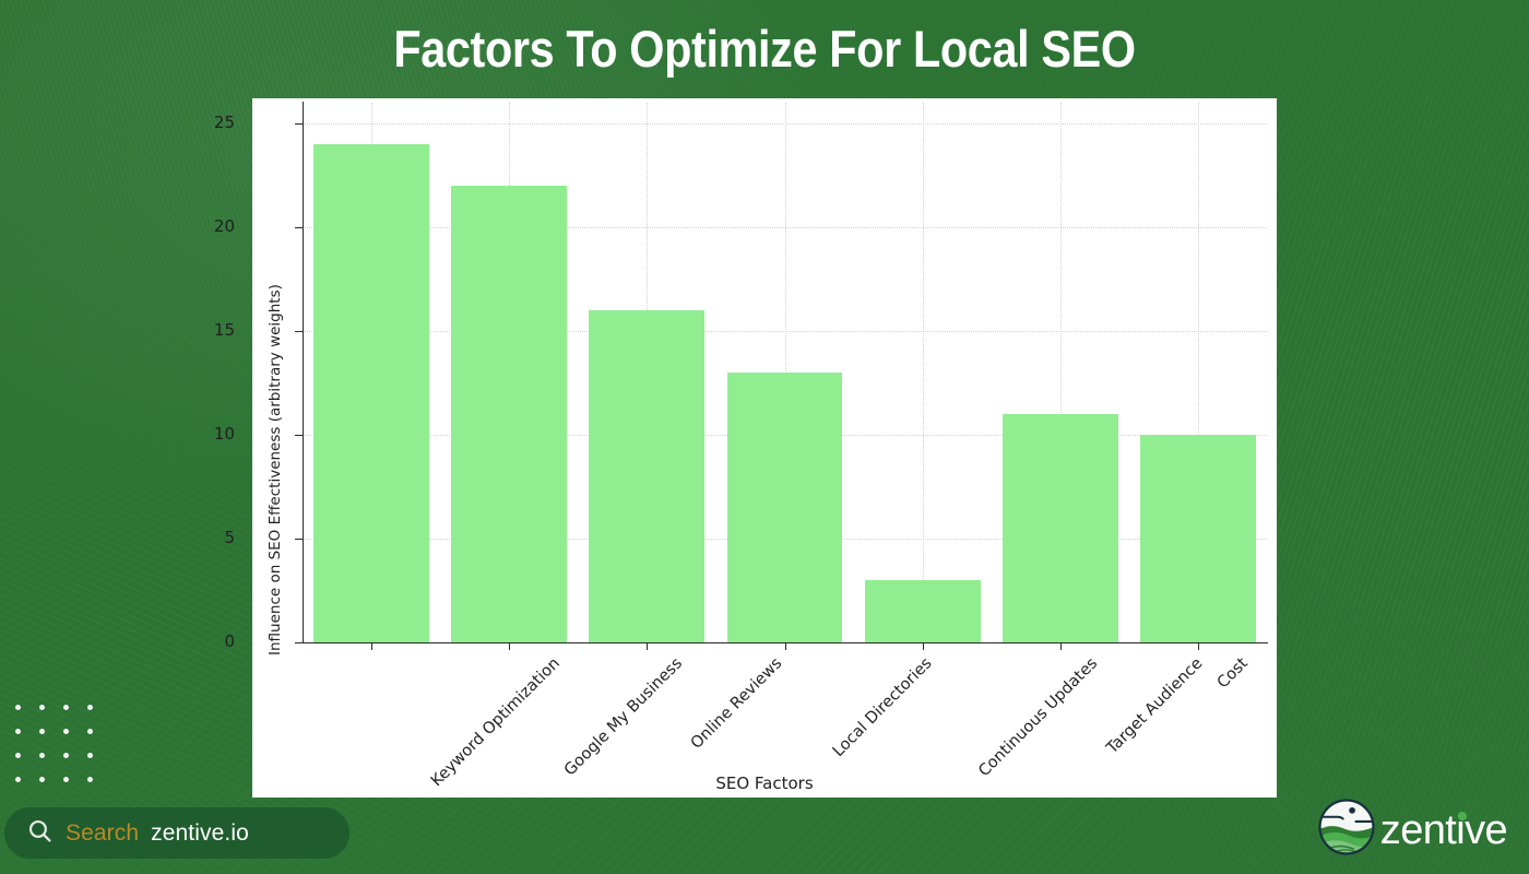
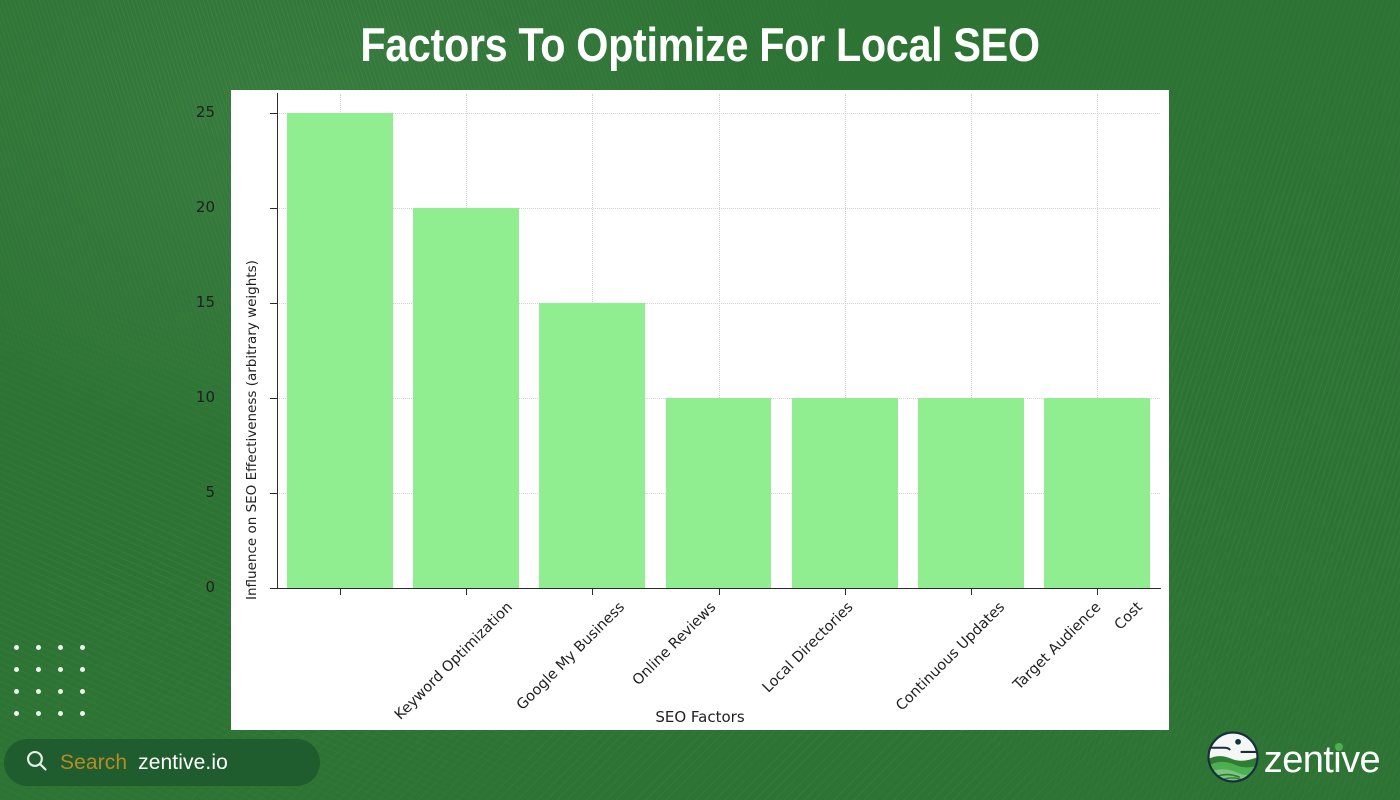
Keyword Optimization: 24 -> 25
Google My Business: 22 -> 20
Online Reviews: 16 -> 15
Local Directories: 13 -> 10
Continuous Updates: 3 -> 10
Target Audience: 11 -> 10
